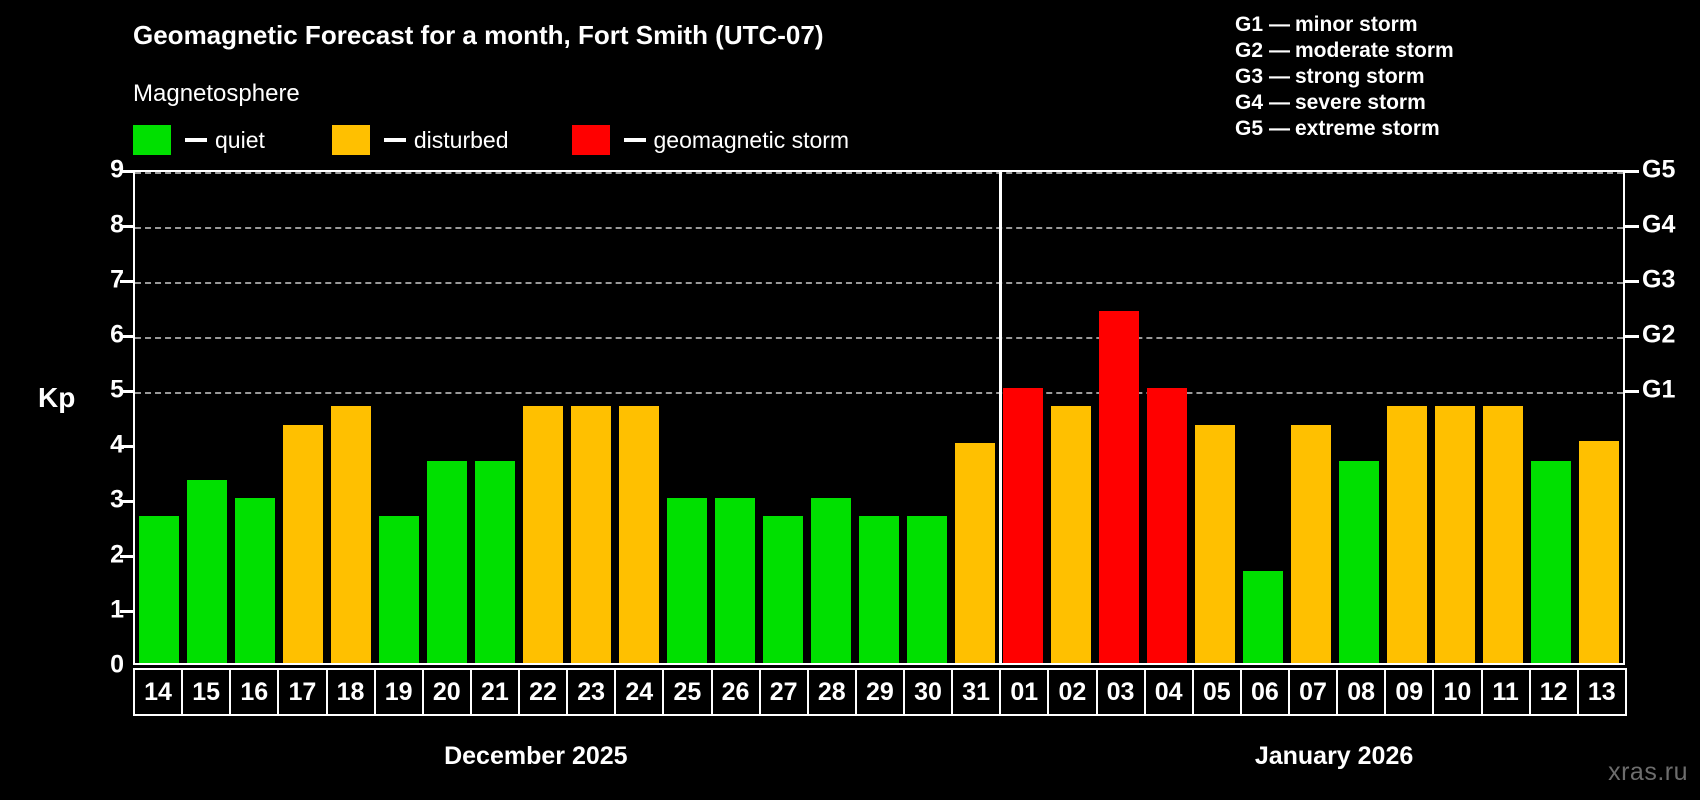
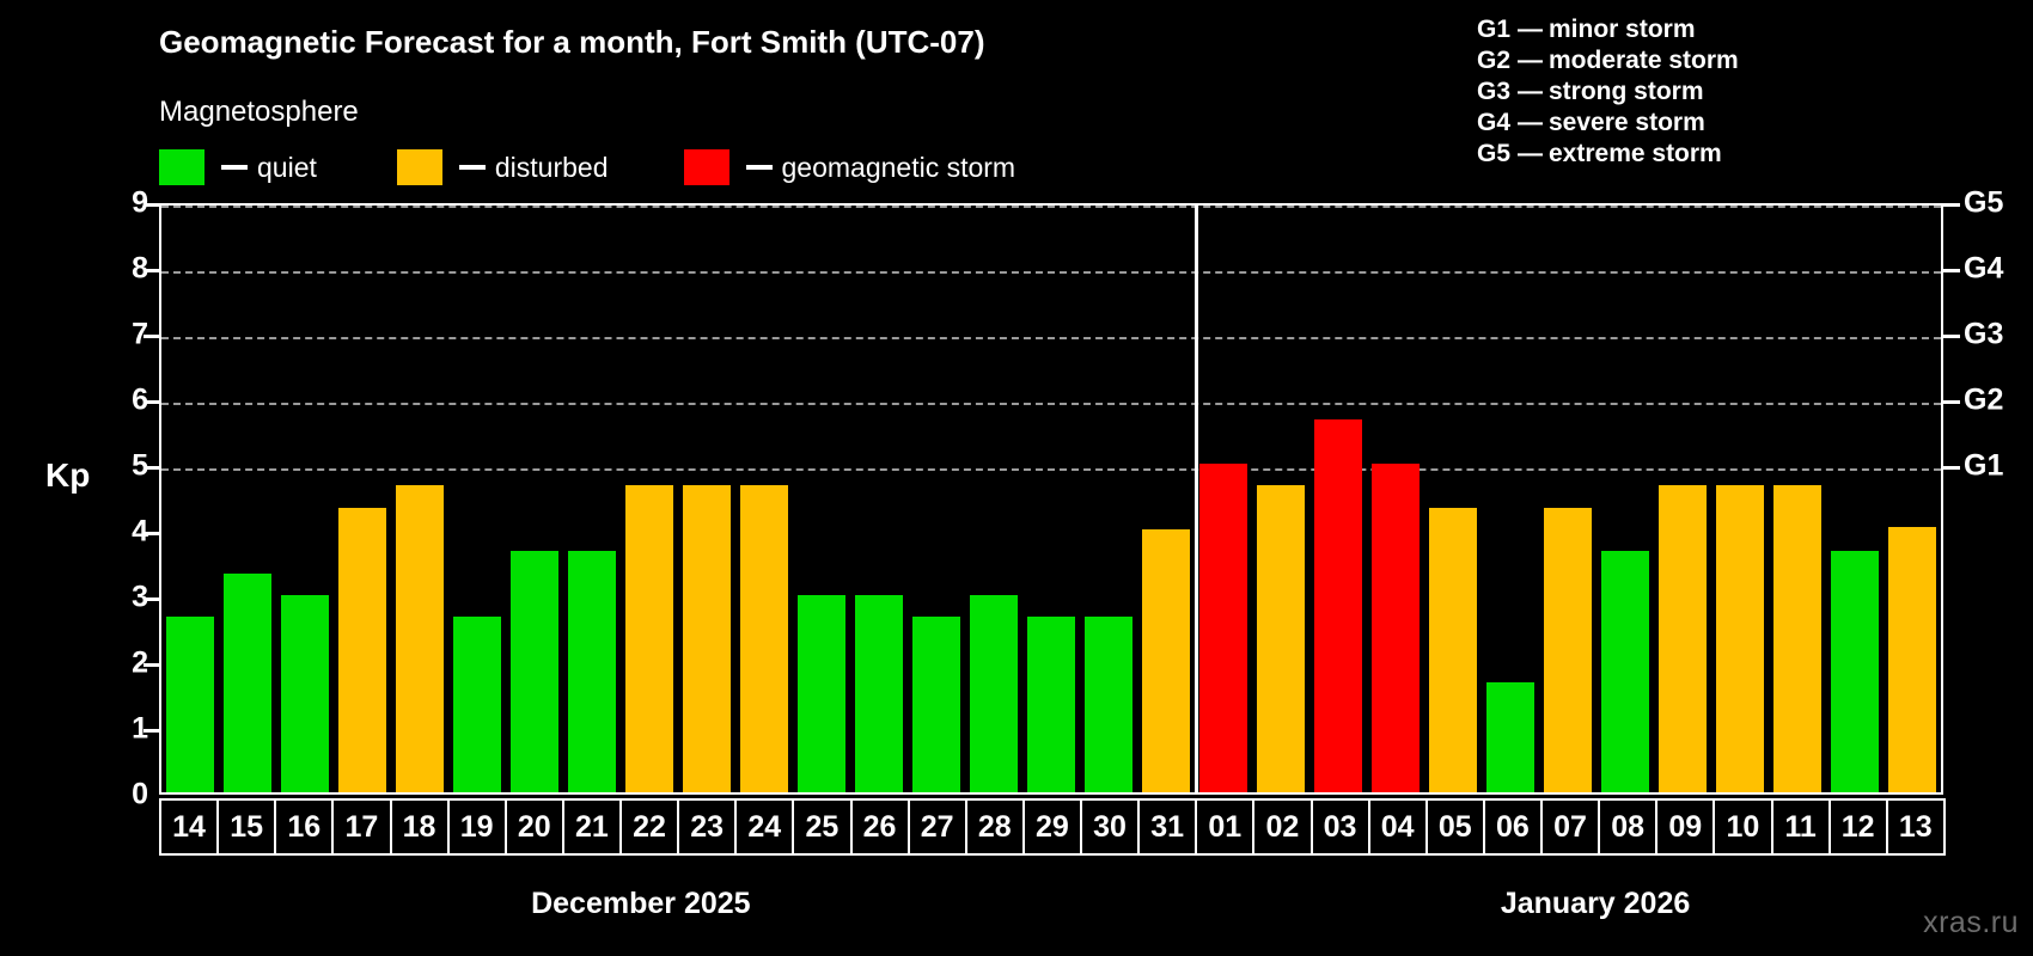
03: 6.4 -> 5.7
